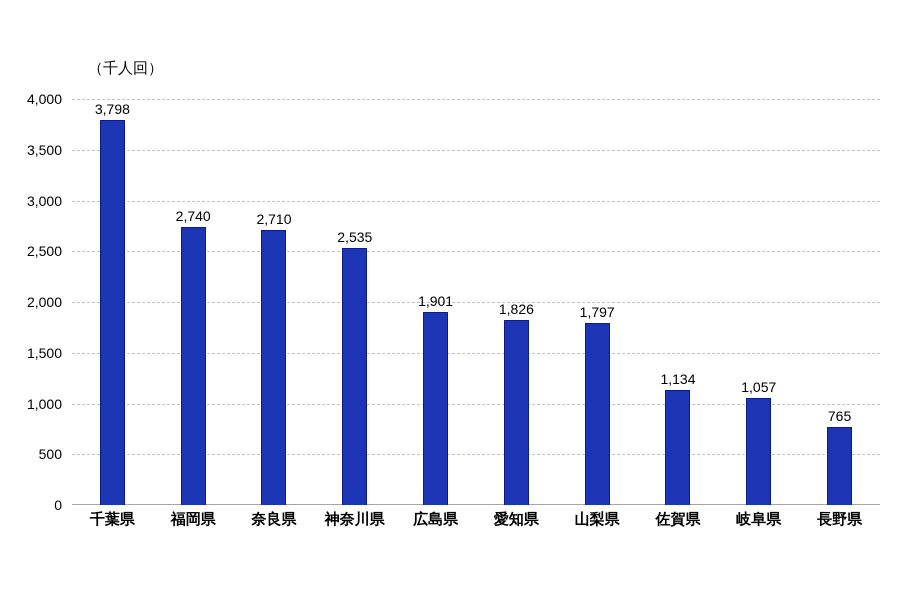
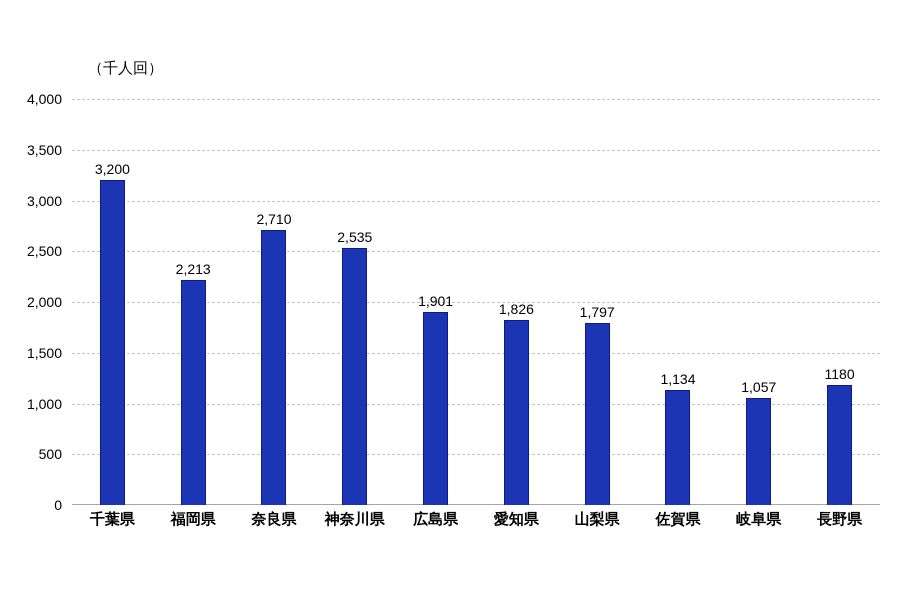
千葉県: 3,798 -> 3,200
福岡県: 2,740 -> 2,213
長野県: 765 -> 1180
